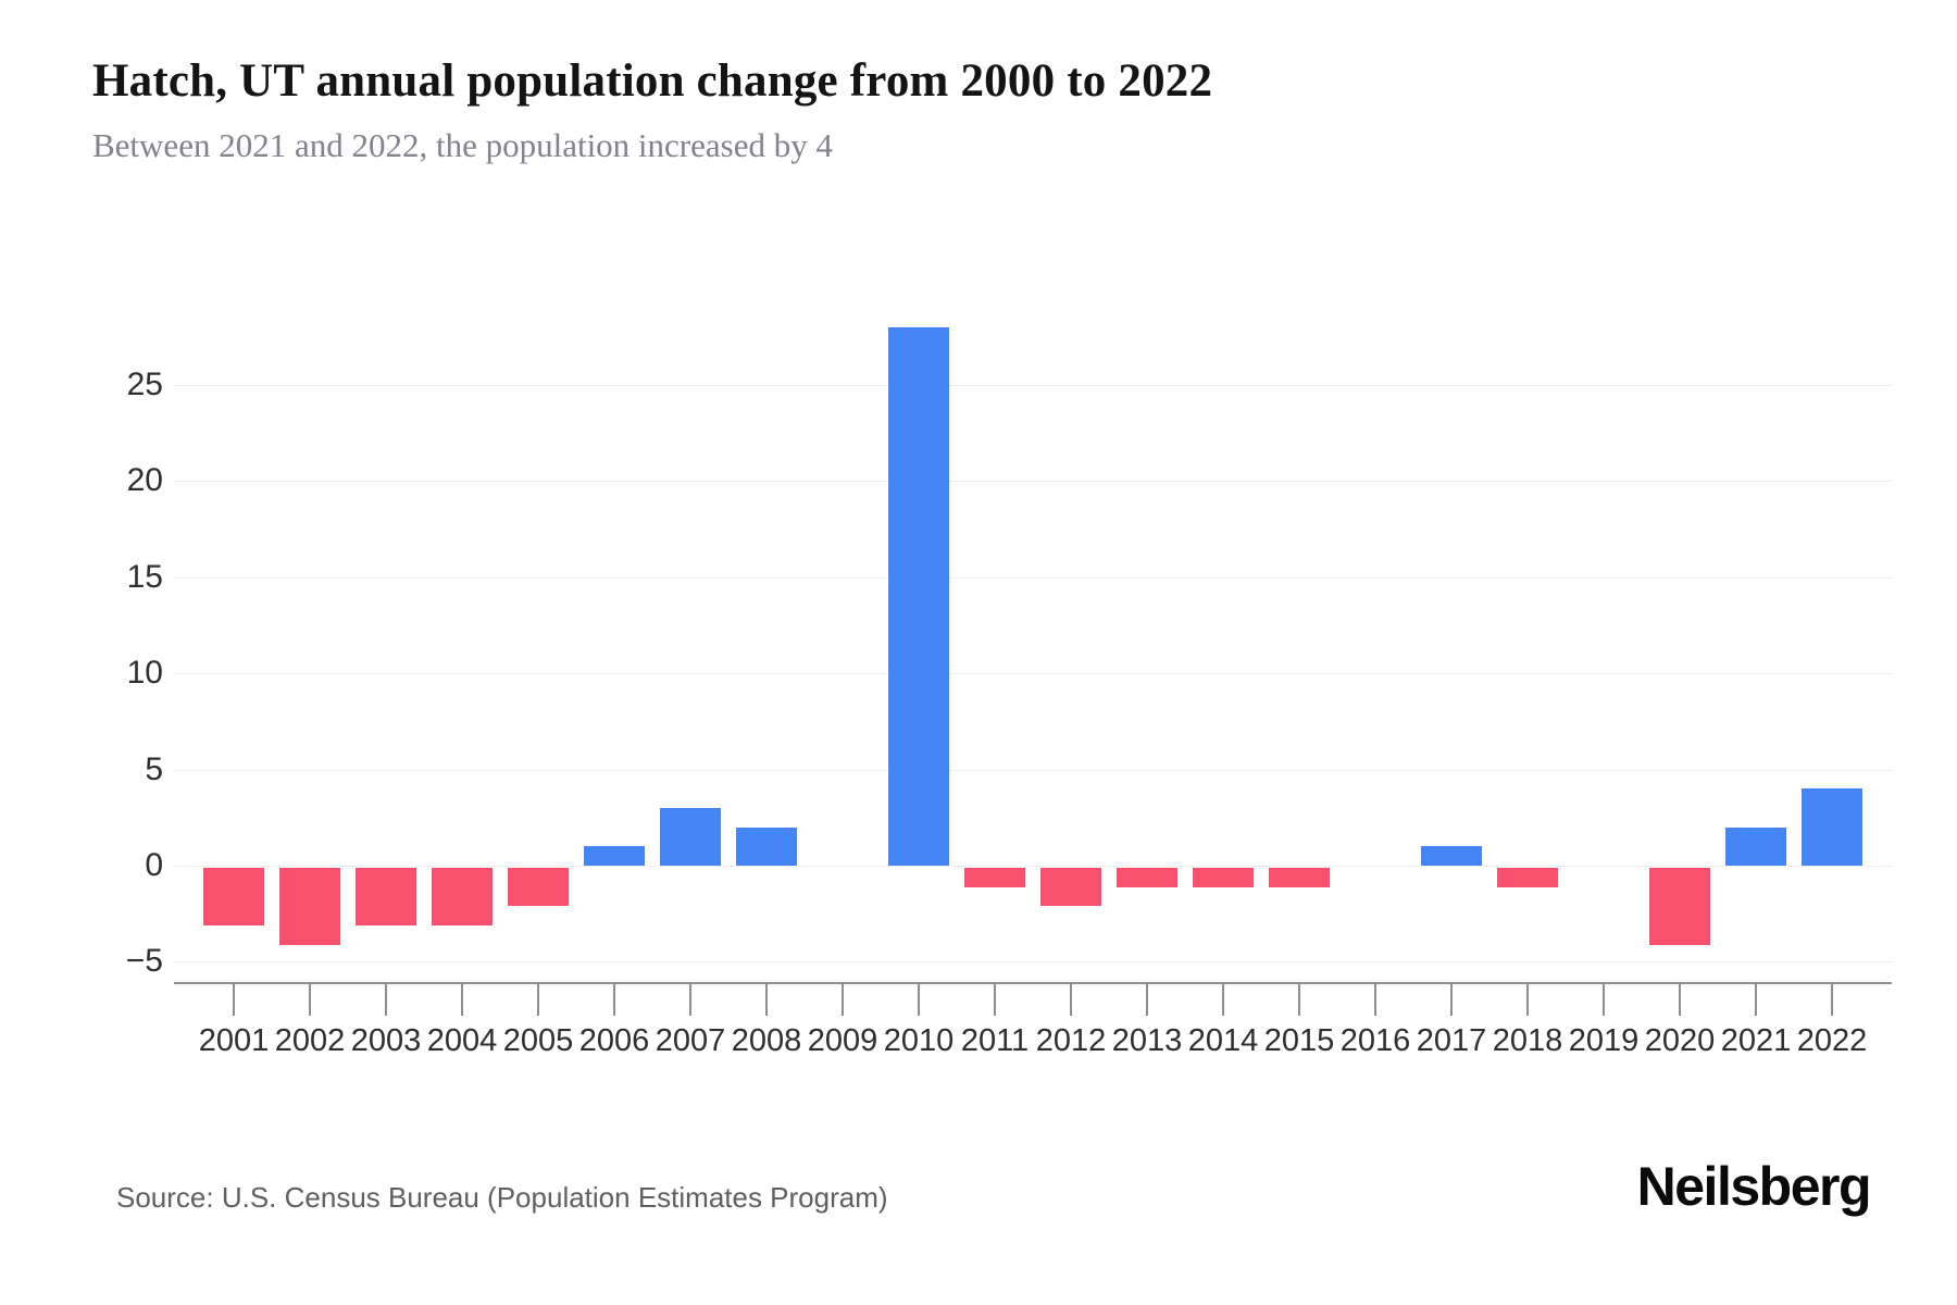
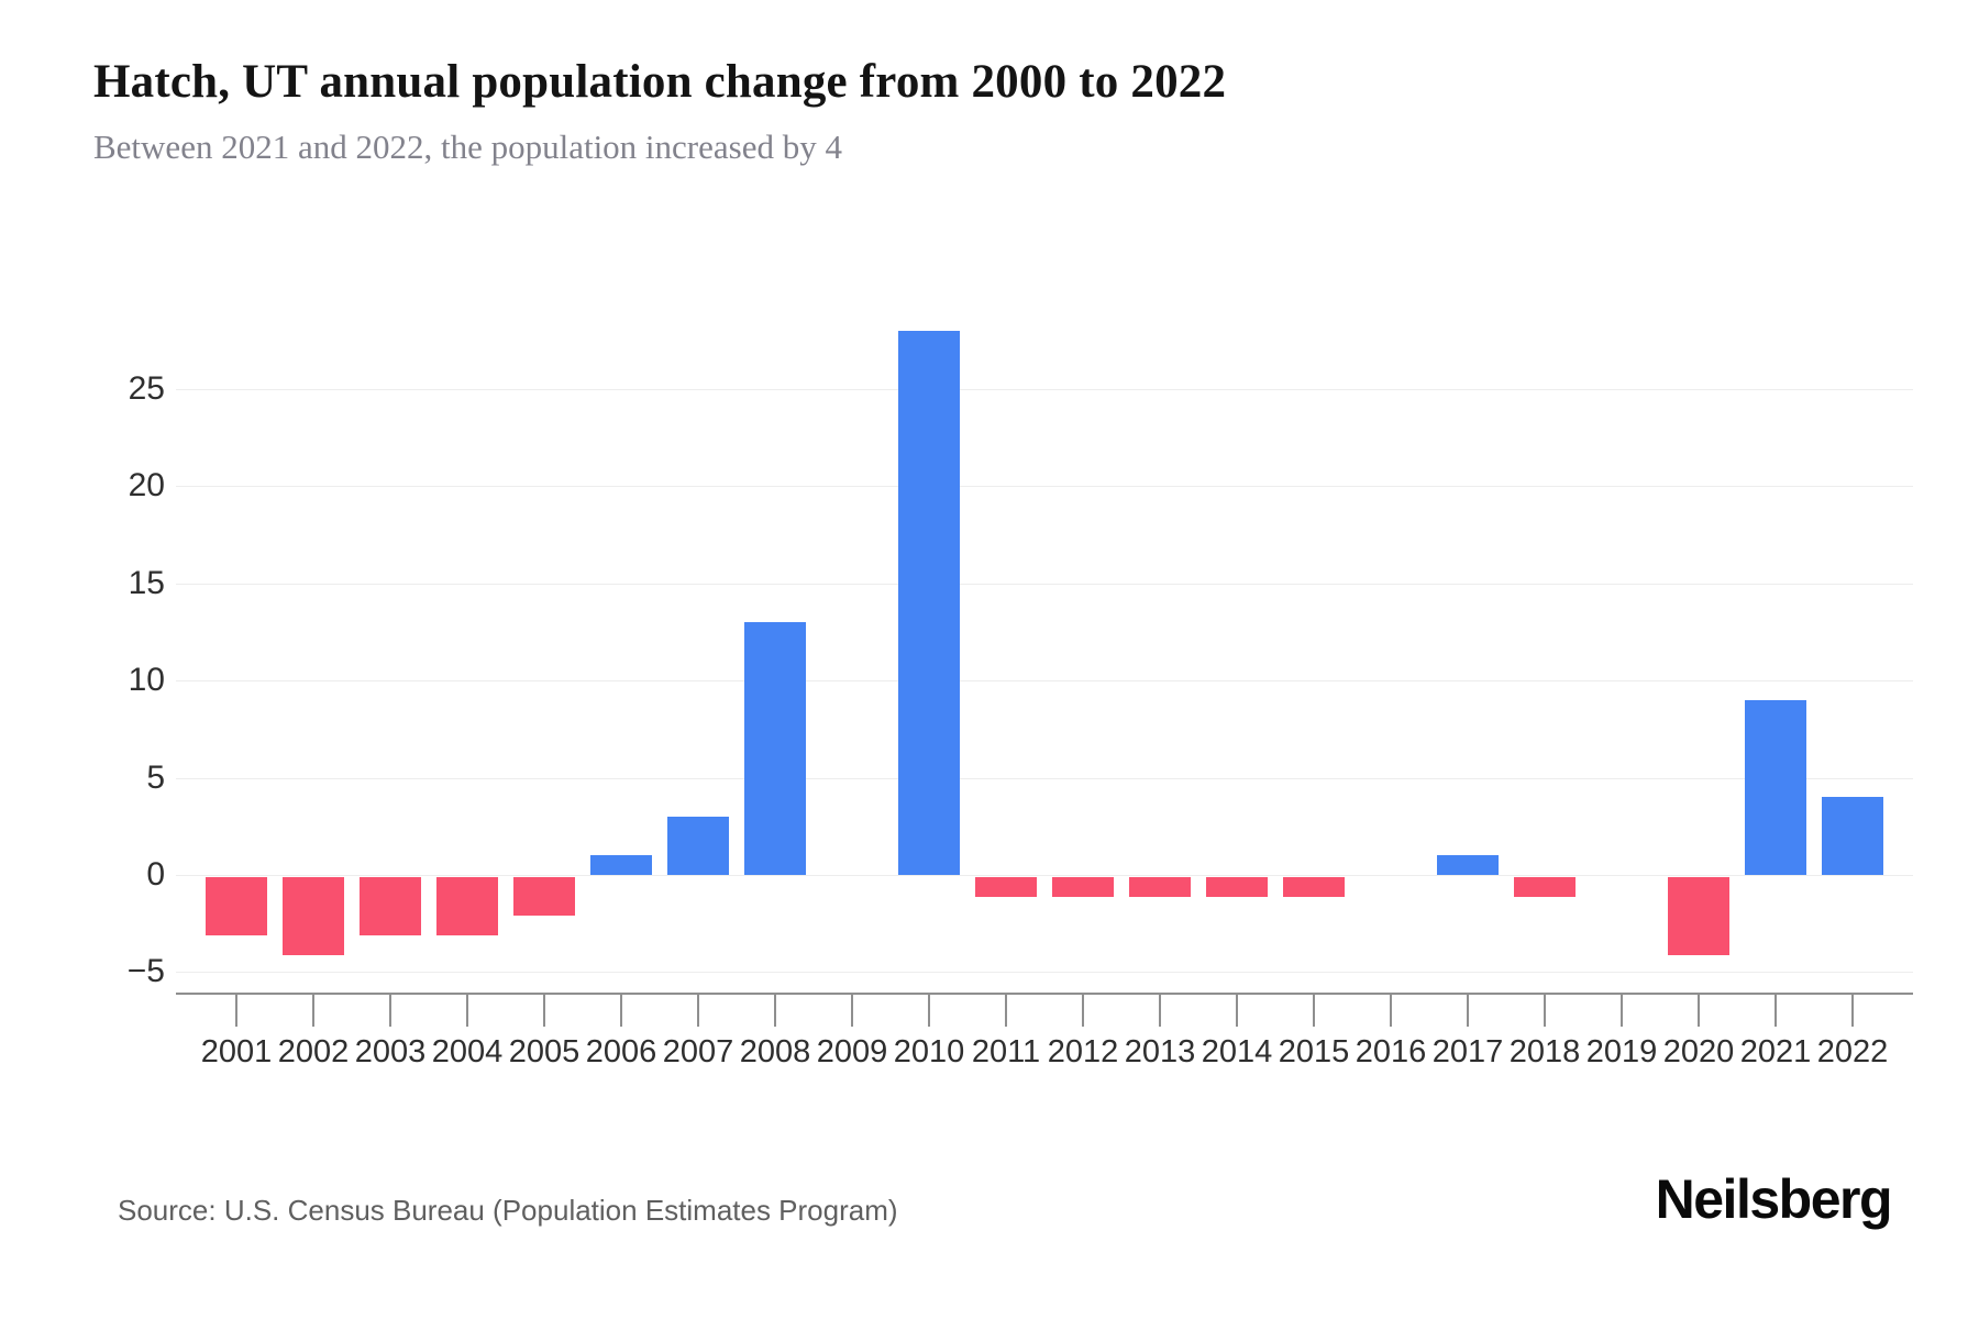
2008: 2 -> 13
2012: -2 -> -1
2021: 2 -> 9
